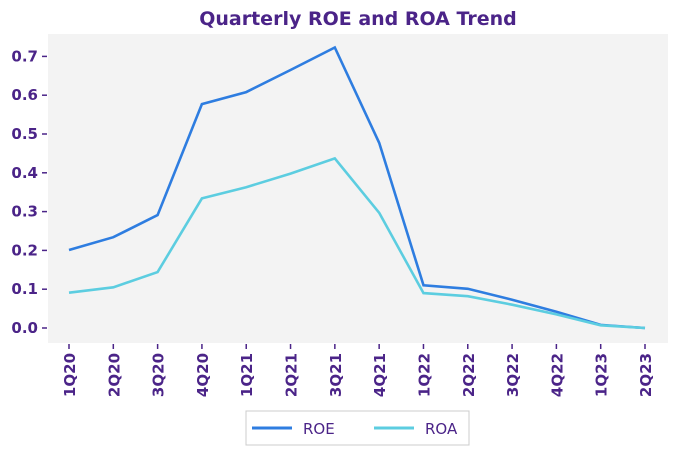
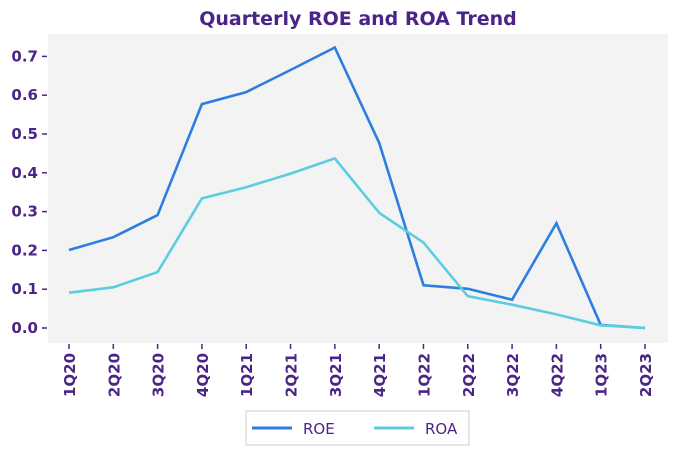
ROA/1Q22: 0.09 -> 0.22
ROE/4Q22: 0.04 -> 0.27
